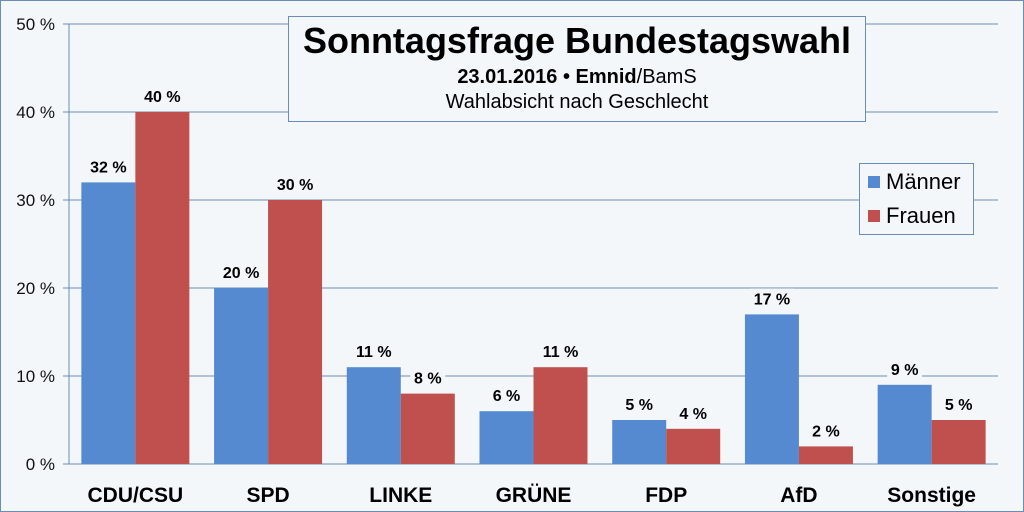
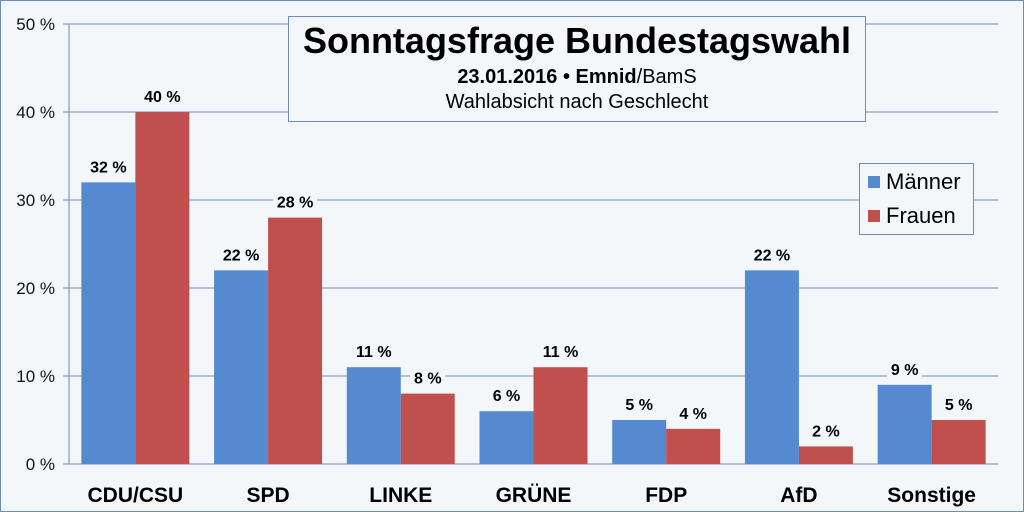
Männer/SPD: 20 -> 22
Frauen/SPD: 30 -> 28
Männer/AfD: 17 -> 22
